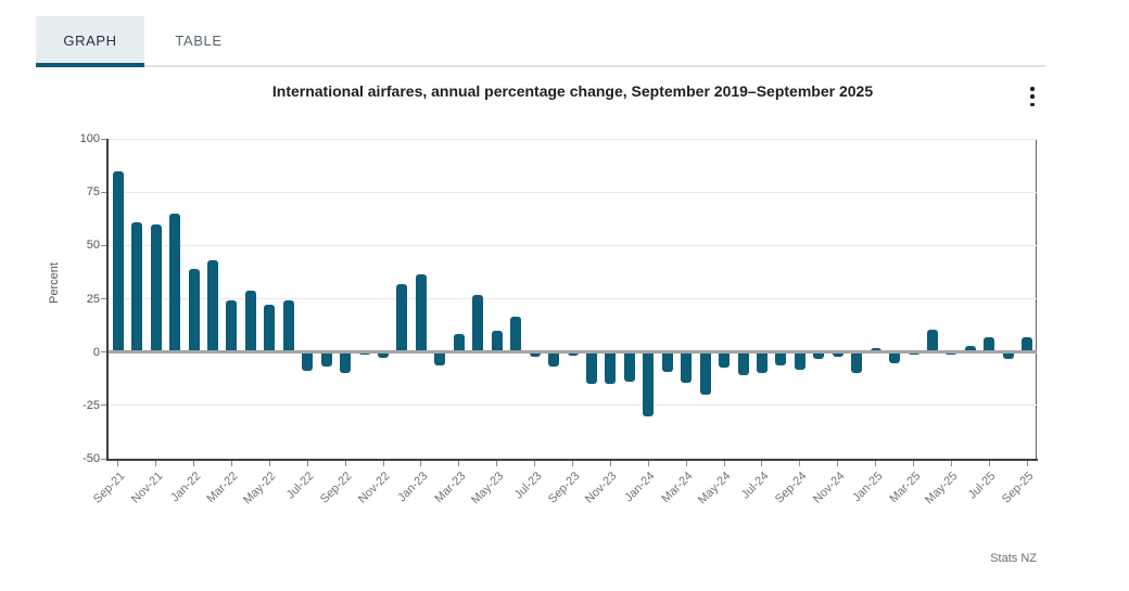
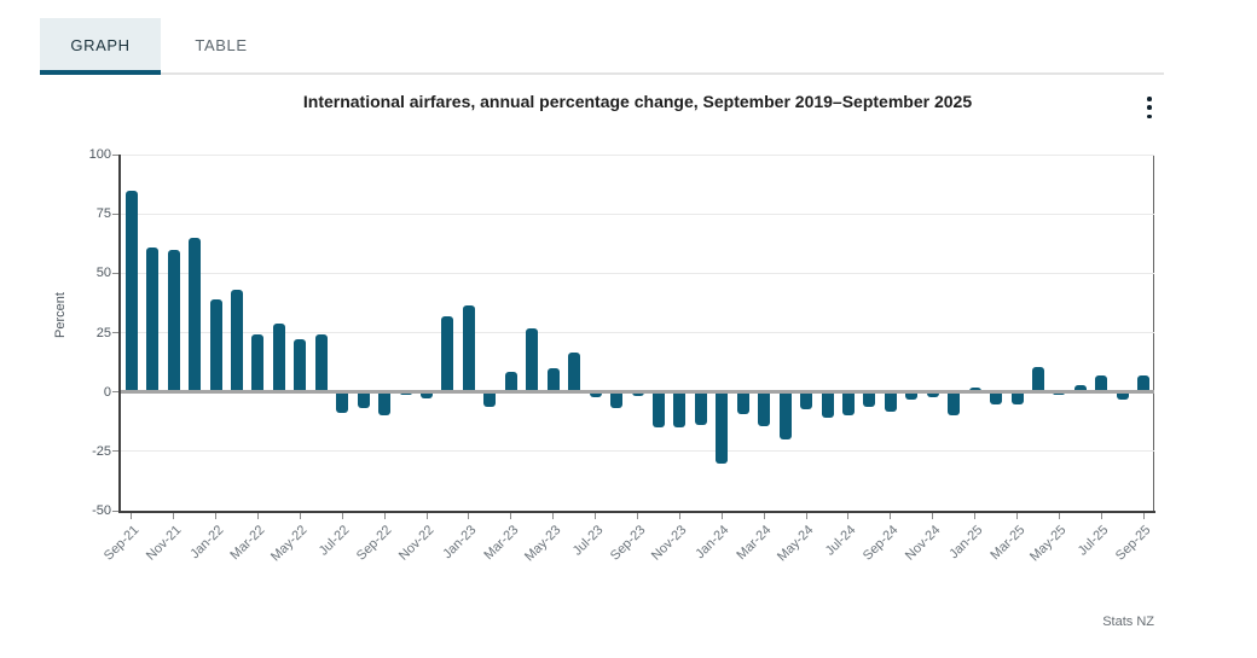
Mar-25: -1 -> -6
